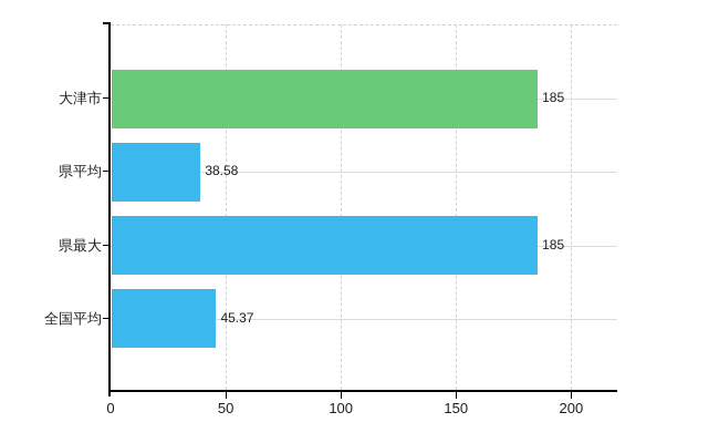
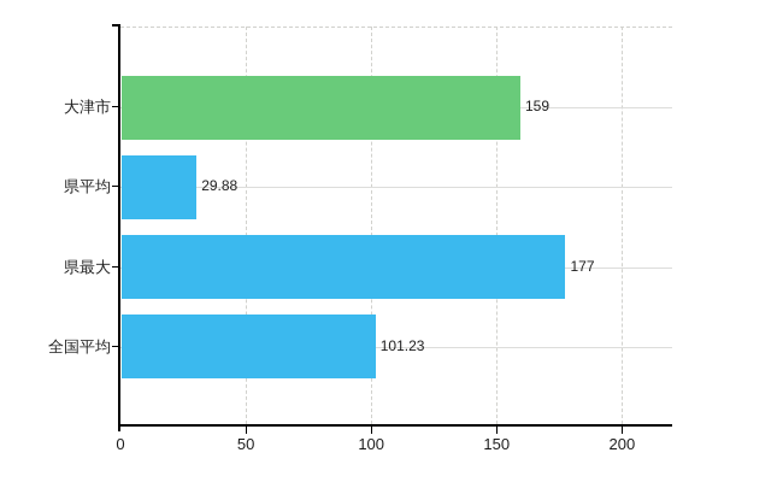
大津市: 185 -> 159
県平均: 38.58 -> 29.88
県最大: 185 -> 177
全国平均: 45.37 -> 101.23
